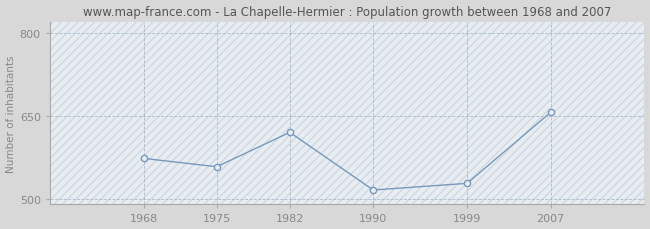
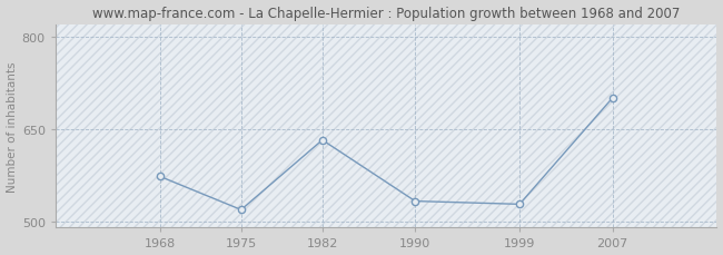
1975: 558 -> 519
1982: 620 -> 632
1990: 516 -> 533
2007: 656 -> 700
